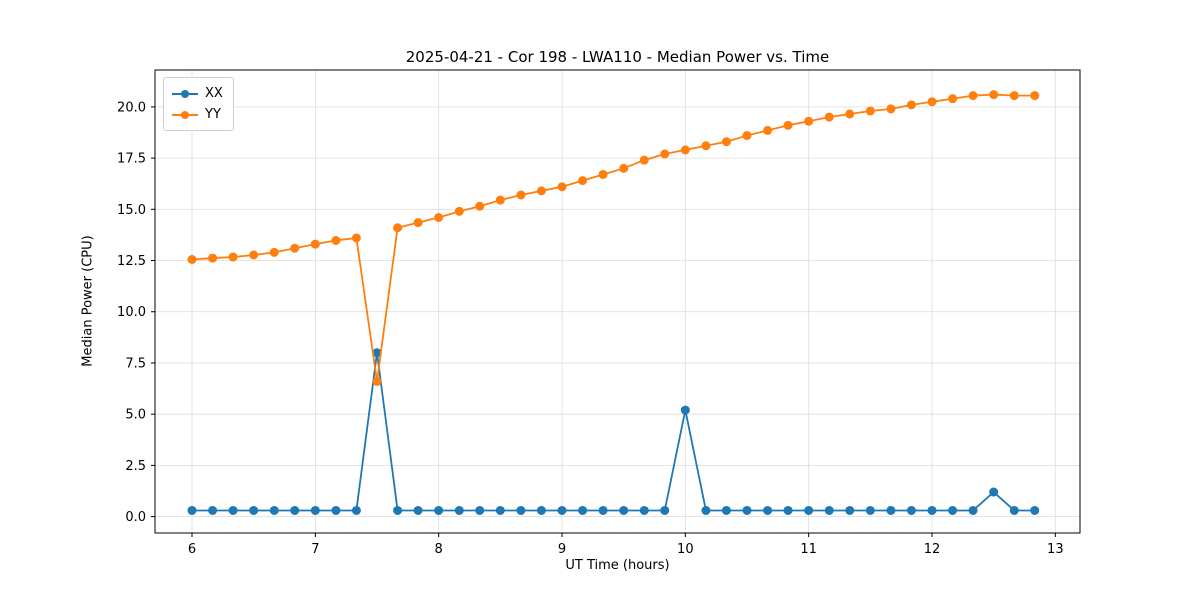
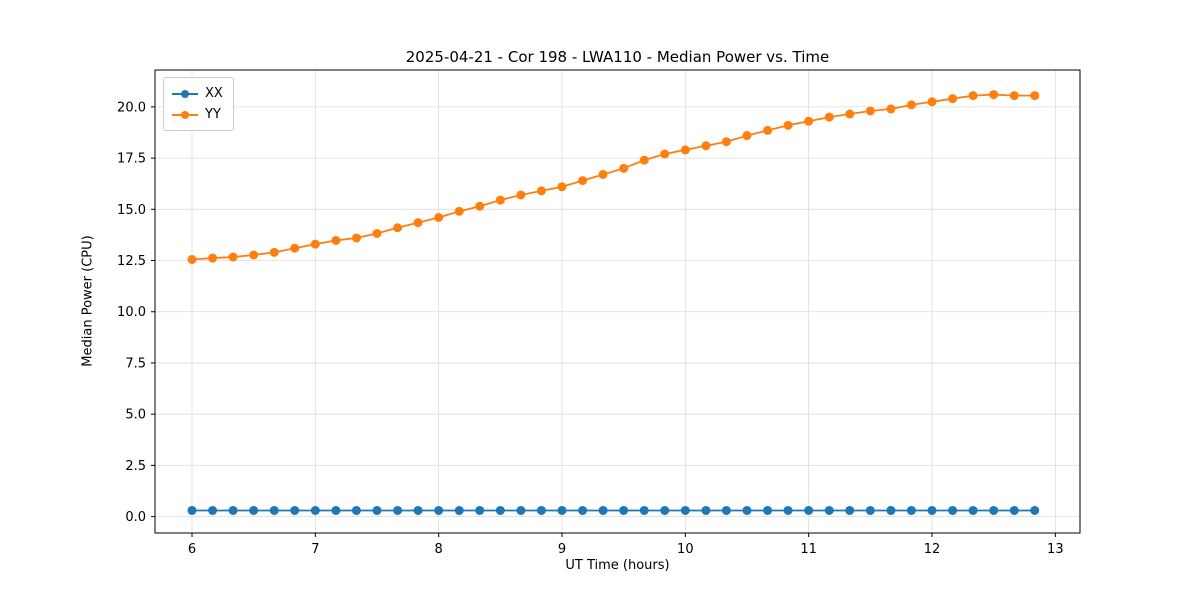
XX/7.5: 8.0 -> 0.3
YY/7.5: 6.6 -> 13.8
XX/10.0: 5.2 -> 0.3
XX/12.5: 1.2 -> 0.3
